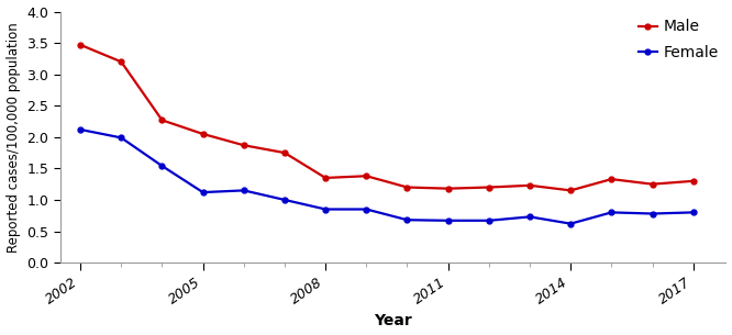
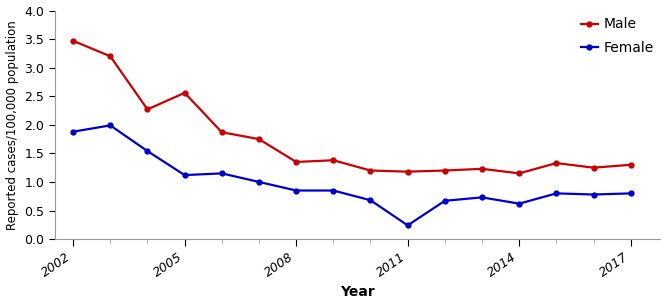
Female/2002: 2.12 -> 1.88
Male/2005: 2.05 -> 2.56
Female/2011: 0.67 -> 0.24
